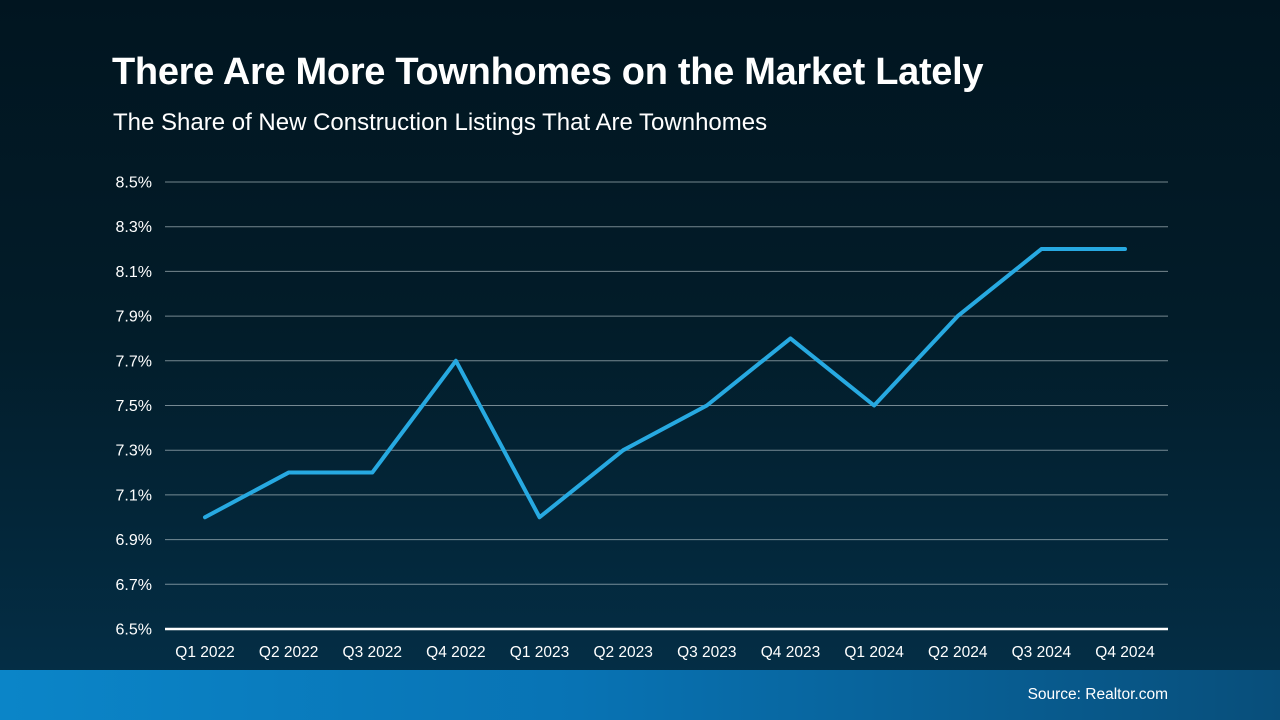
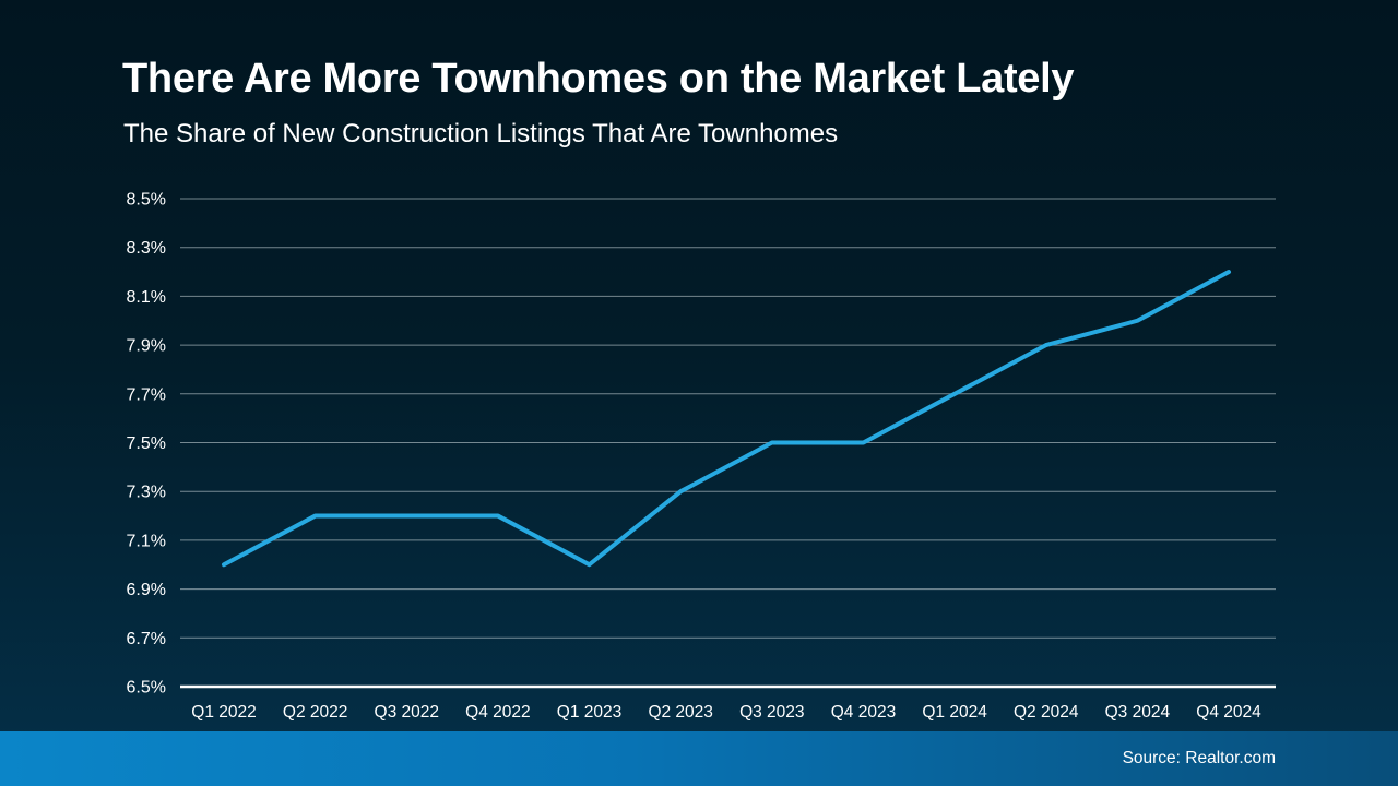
Q4 2022: 7.7% -> 7.2%
Q4 2023: 7.8% -> 7.5%
Q1 2024: 7.5% -> 7.7%
Q3 2024: 8.2% -> 8.0%
